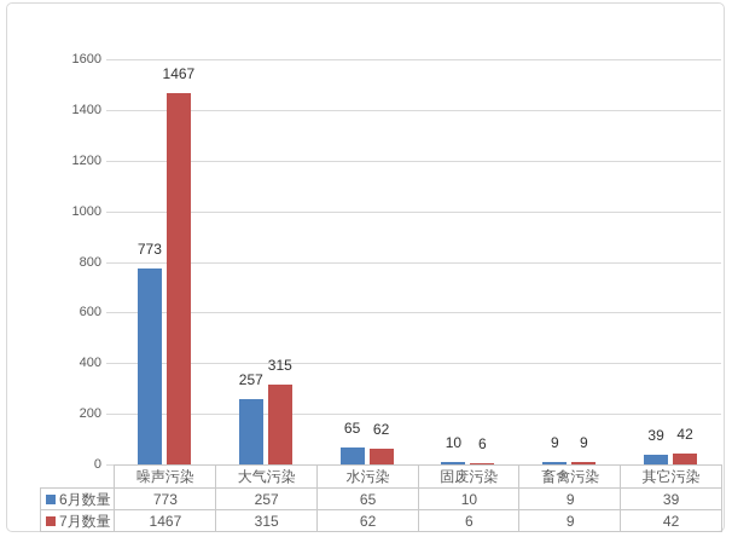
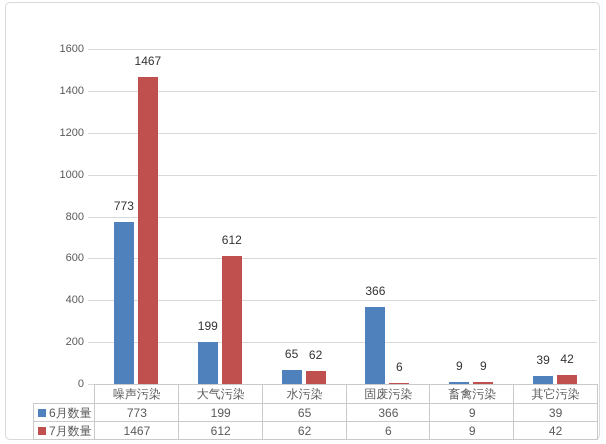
6月数量/大气污染: 257 -> 199
7月数量/大气污染: 315 -> 612
6月数量/固废污染: 10 -> 366
